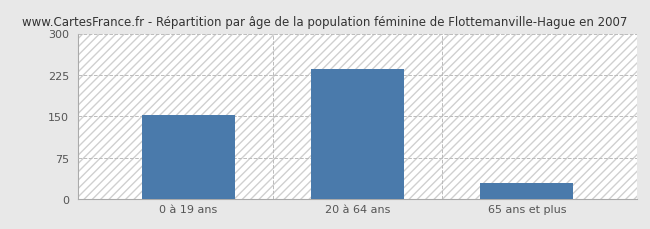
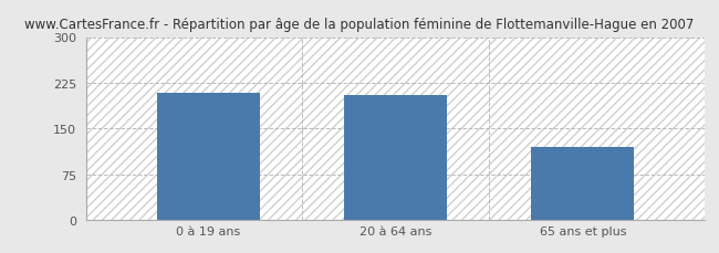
0 à 19 ans: 153 -> 208
20 à 64 ans: 236 -> 204
65 ans et plus: 30 -> 120
